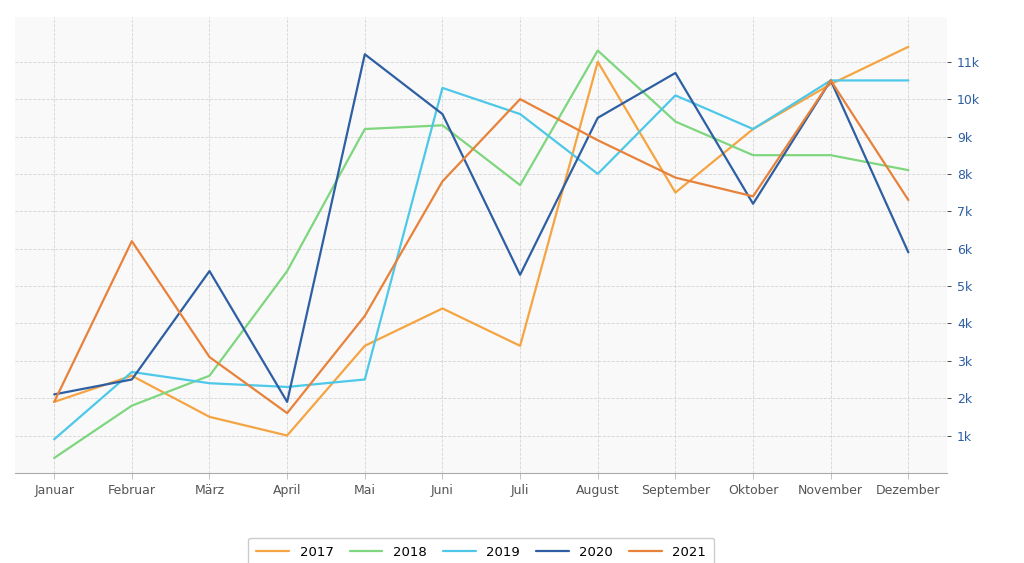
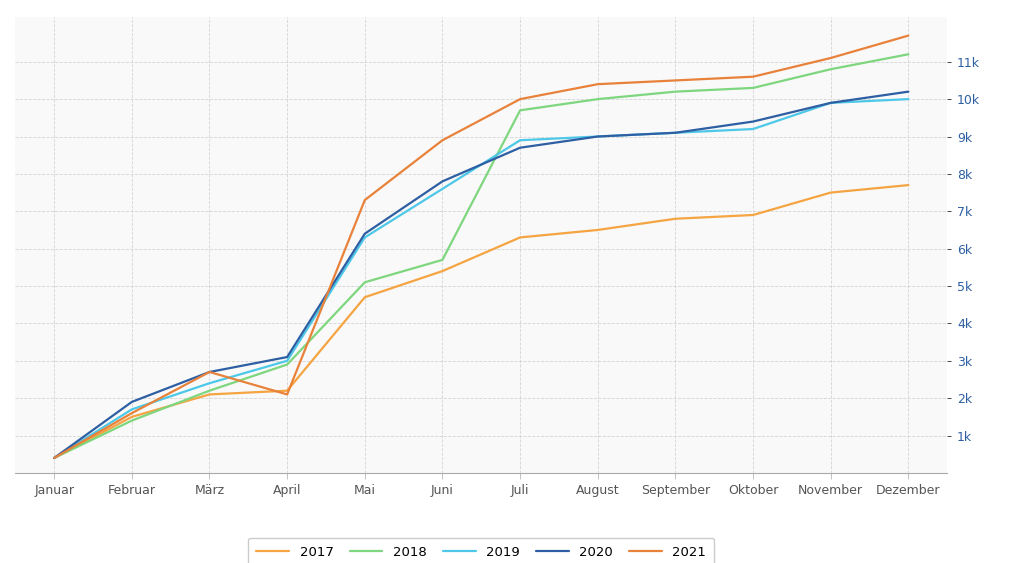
2017/Januar: 1.9k -> 0.4k
2019/Januar: 0.9k -> 0.4k
2020/Januar: 2.1k -> 0.4k
2021/Januar: 1.9k -> 0.4k
2017/Februar: 2.6k -> 1.5k
2018/Februar: 1.8k -> 1.4k
2019/Februar: 2.7k -> 1.7k
2020/Februar: 2.5k -> 1.9k
2021/Februar: 6.2k -> 1.6k
2017/März: 1.5k -> 2.1k
2018/März: 2.6k -> 2.2k
2020/März: 5.4k -> 2.7k
2021/März: 3.1k -> 2.7k
2017/April: 1.0k -> 2.2k
2018/April: 5.4k -> 2.9k
2019/April: 2.3k -> 3.0k
2020/April: 1.9k -> 3.1k
2021/April: 1.6k -> 2.1k
2017/Mai: 3.4k -> 4.7k
2018/Mai: 9.2k -> 5.1k
2019/Mai: 2.5k -> 6.3k
2020/Mai: 11.2k -> 6.4k
2021/Mai: 4.2k -> 7.3k
2017/Juni: 4.4k -> 5.4k
2018/Juni: 9.3k -> 5.7k
2019/Juni: 10.3k -> 7.6k
2020/Juni: 9.6k -> 7.8k
2021/Juni: 7.8k -> 8.9k
2017/Juli: 3.4k -> 6.3k
2018/Juli: 7.7k -> 9.7k
2019/Juli: 9.6k -> 8.9k
2020/Juli: 5.3k -> 8.7k
2017/August: 11.0k -> 6.5k
2018/August: 11.3k -> 10.0k
2019/August: 8.0k -> 9.0k
2020/August: 9.5k -> 9.0k
2021/August: 8.9k -> 10.4k
2017/September: 7.5k -> 6.8k
2018/September: 9.4k -> 10.2k
2019/September: 10.1k -> 9.1k
2020/September: 10.7k -> 9.1k
2021/September: 7.9k -> 10.5k
2017/Oktober: 9.2k -> 6.9k
2018/Oktober: 8.5k -> 10.3k
2020/Oktober: 7.2k -> 9.4k
2021/Oktober: 7.4k -> 10.6k
2017/November: 10.4k -> 7.5k
2018/November: 8.5k -> 10.8k
2019/November: 10.5k -> 9.9k
2020/November: 10.5k -> 9.9k
2021/November: 10.5k -> 11.1k
2017/Dezember: 11.4k -> 7.7k
2018/Dezember: 8.1k -> 11.2k
2019/Dezember: 10.5k -> 10.0k
2020/Dezember: 5.9k -> 10.2k
2021/Dezember: 7.3k -> 11.7k
